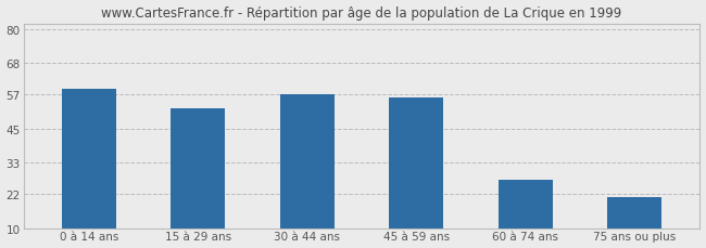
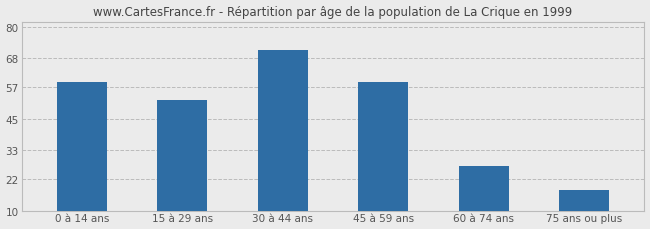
30 à 44 ans: 57 -> 71
45 à 59 ans: 56 -> 59
75 ans ou plus: 21 -> 18
